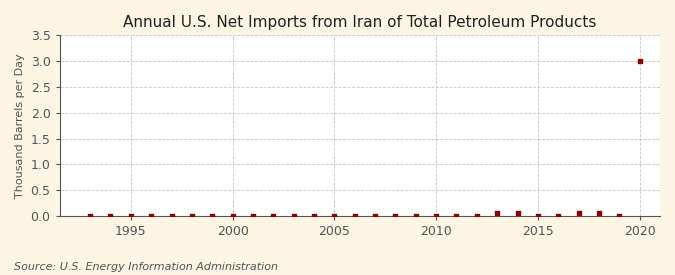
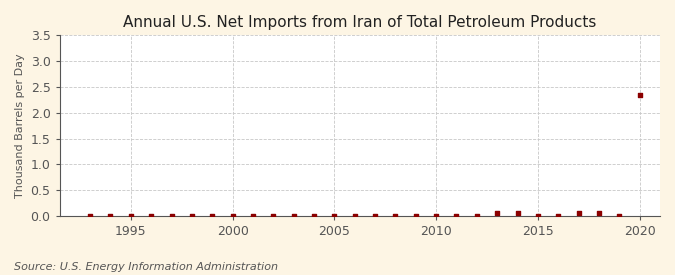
2020: 3.00 -> 2.34
